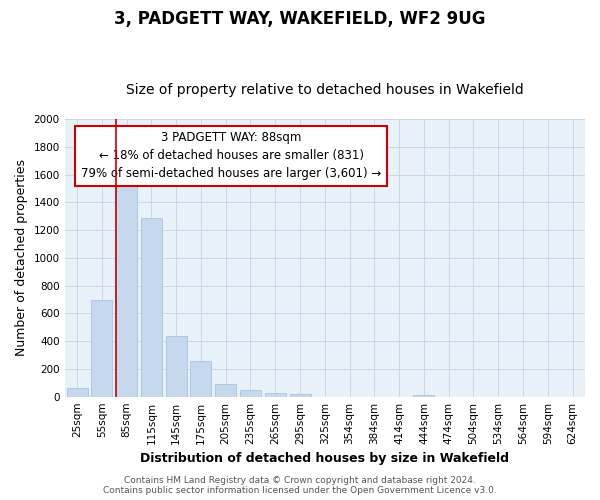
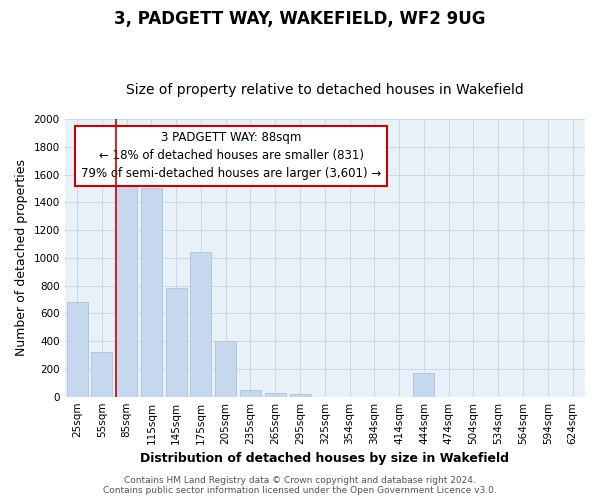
25sqm: 60 -> 680
55sqm: 700 -> 320
115sqm: 1280 -> 1500
145sqm: 440 -> 780
175sqm: 260 -> 1040
205sqm: 90 -> 400
444sqm: 20 -> 170
